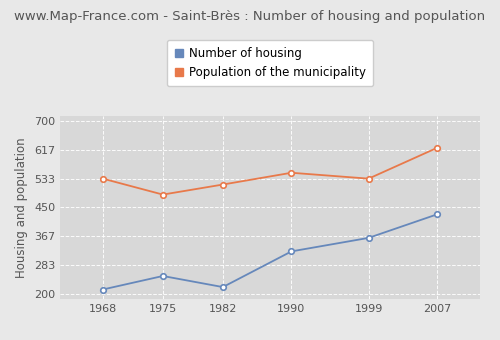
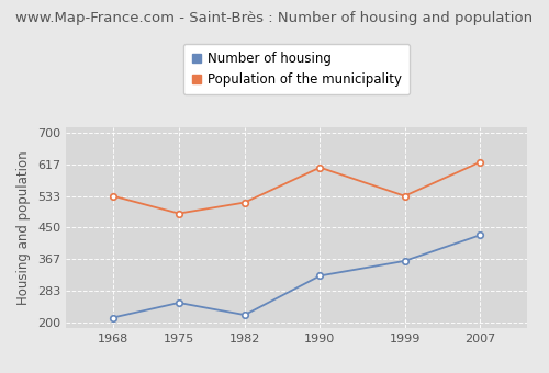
Population of the municipality/1990: 550 -> 608
